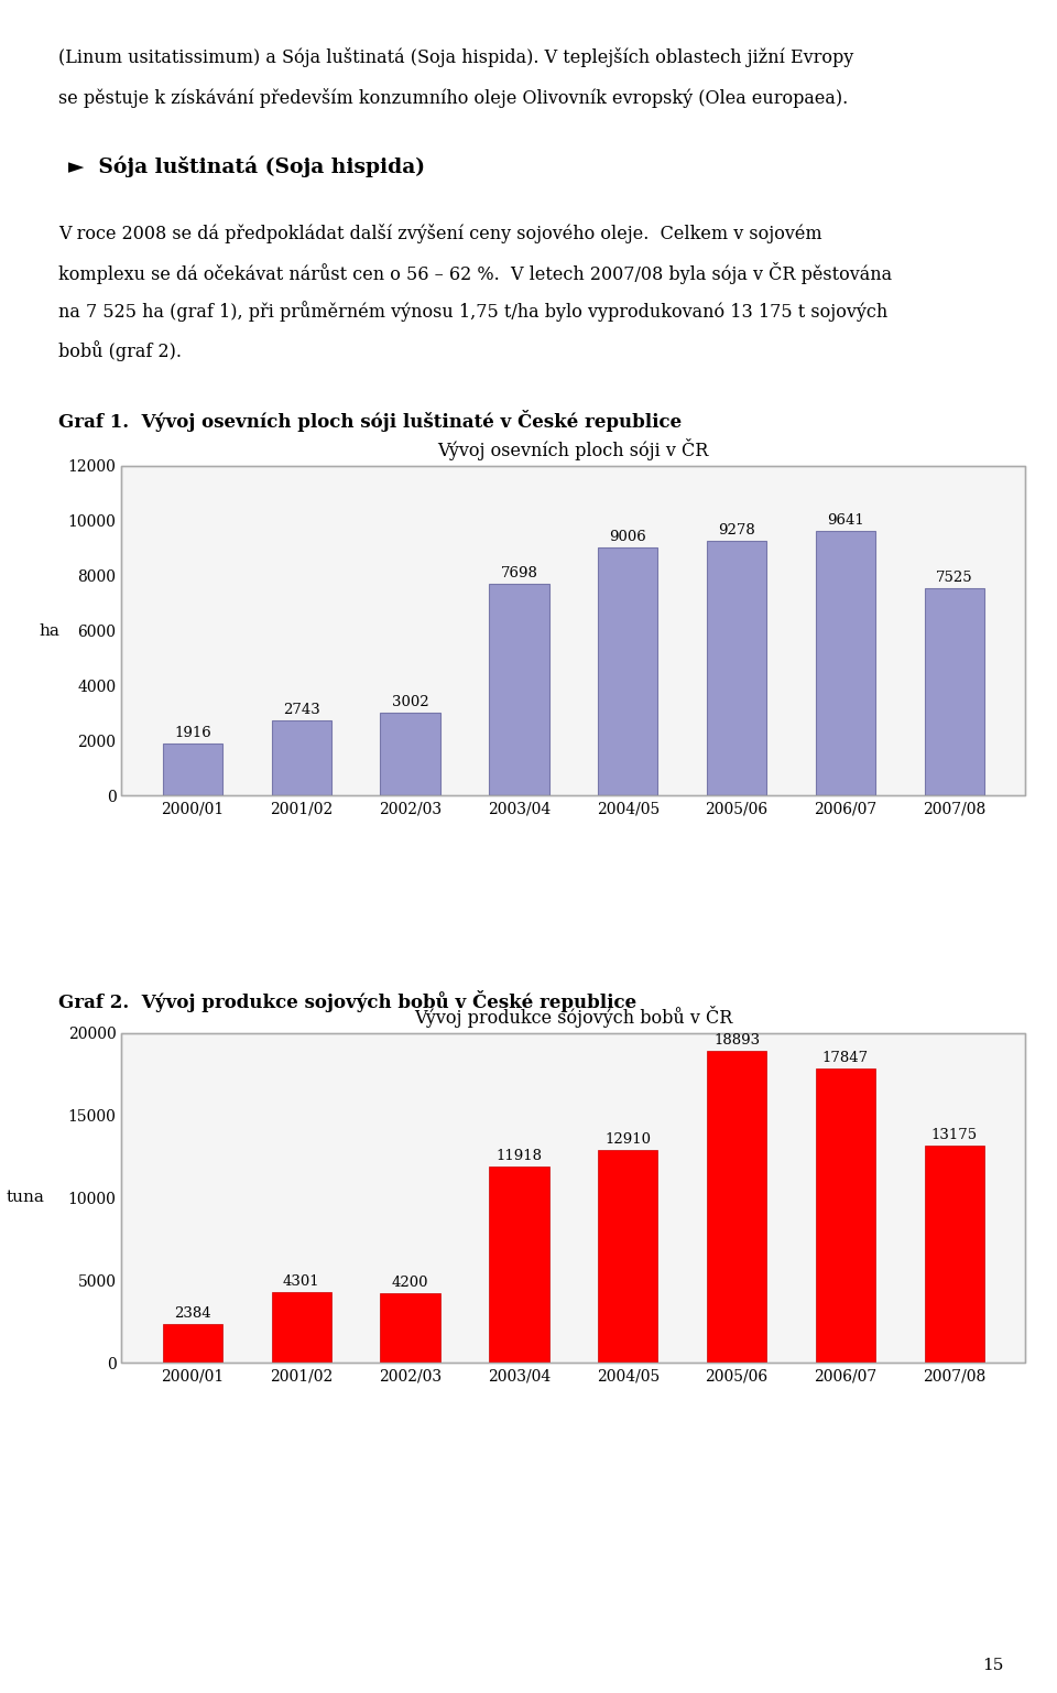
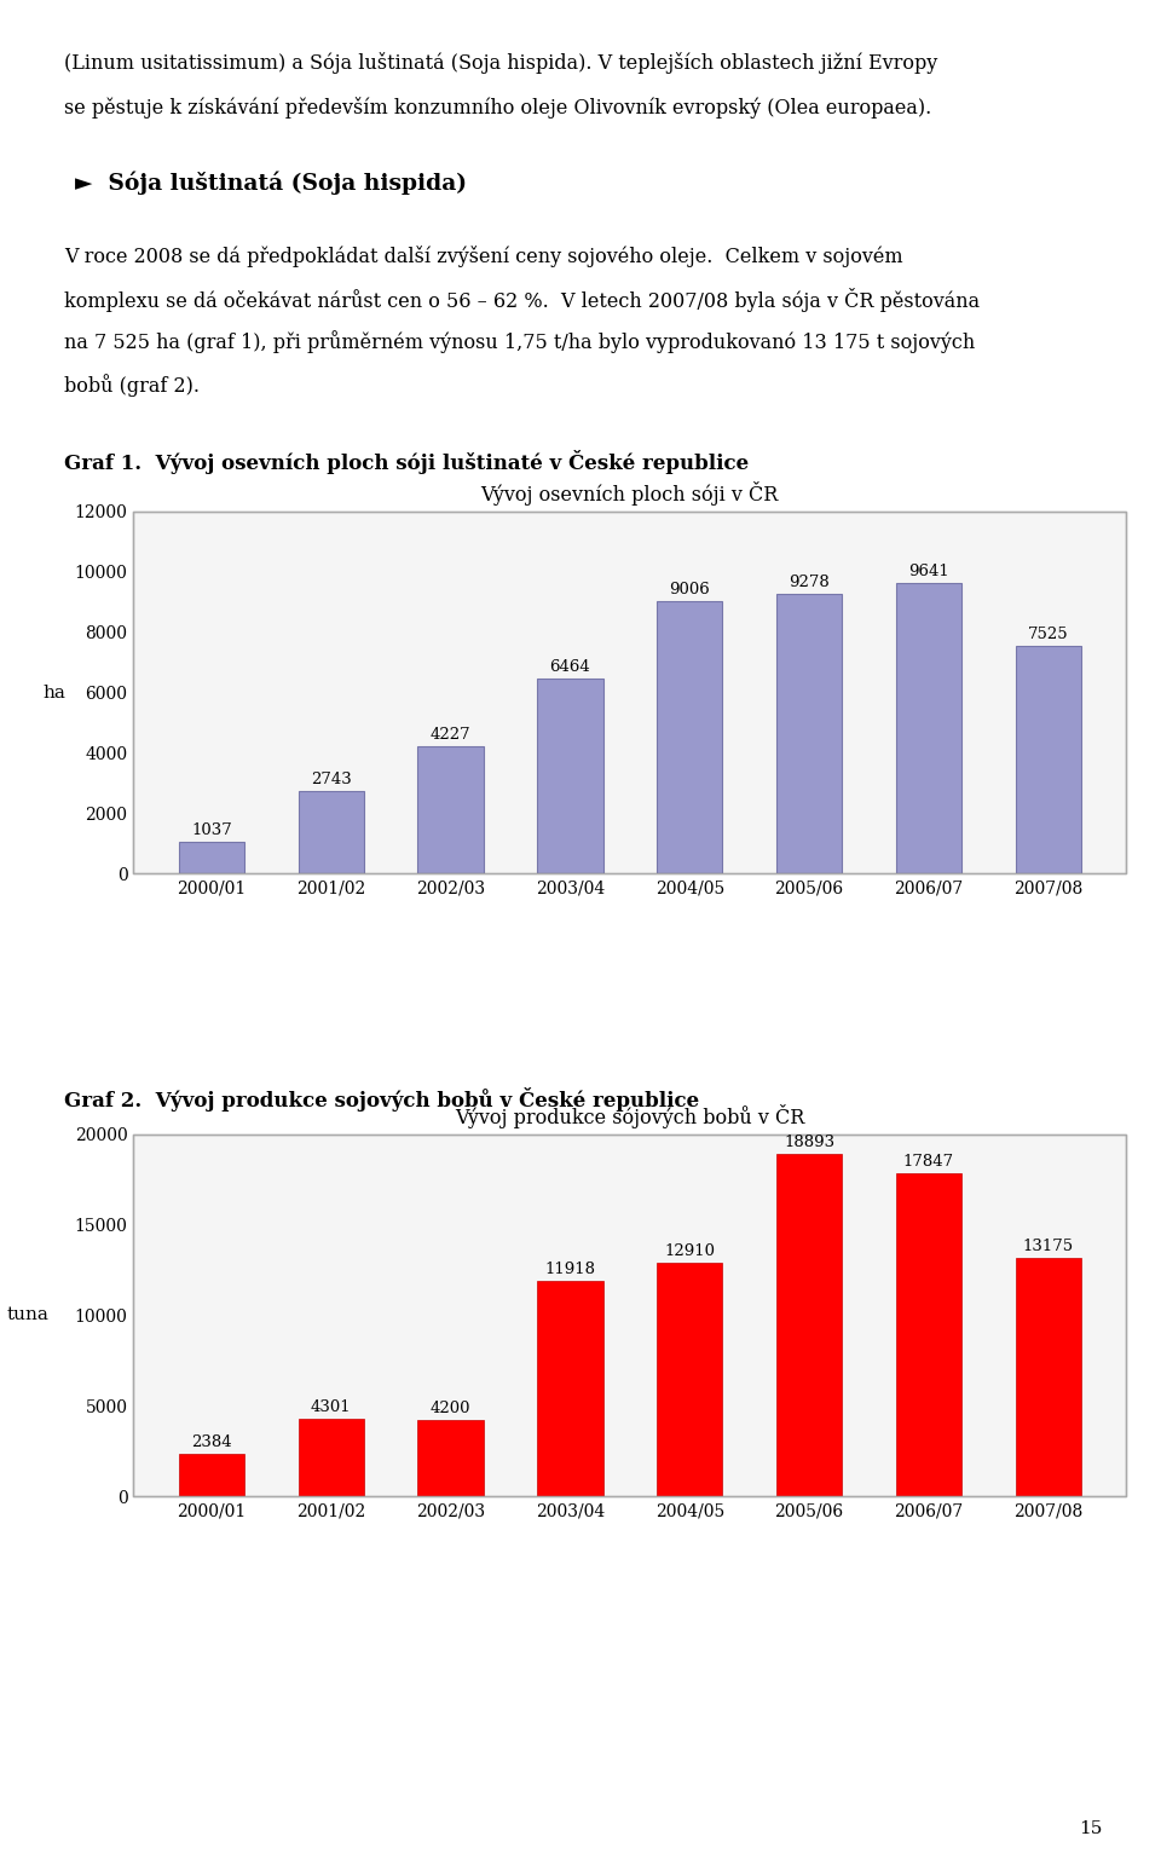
Vývoj osevních ploch sóji v ČR/2000/01: 1916 -> 1037
Vývoj osevních ploch sóji v ČR/2002/03: 3002 -> 4227
Vývoj osevních ploch sóji v ČR/2003/04: 7698 -> 6464
